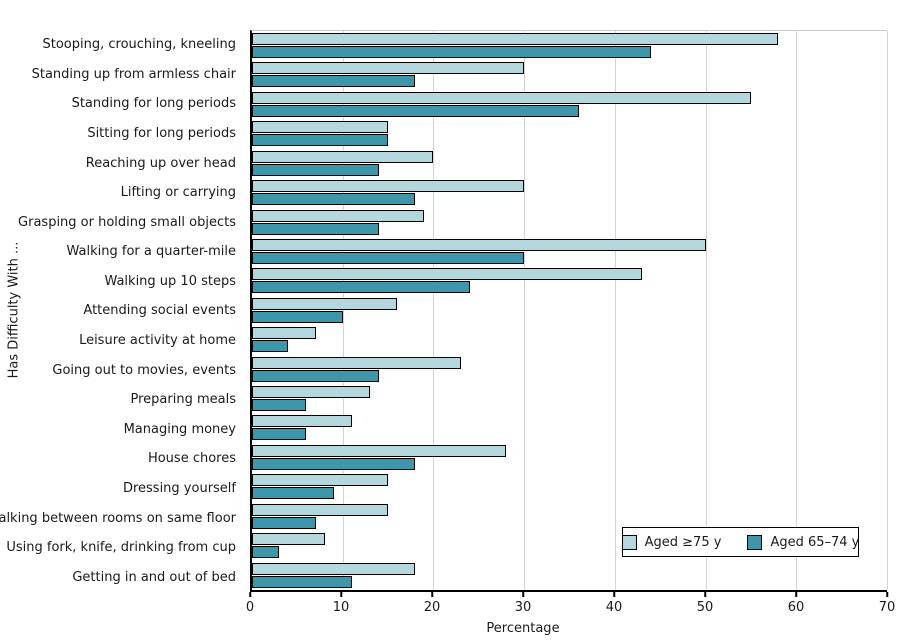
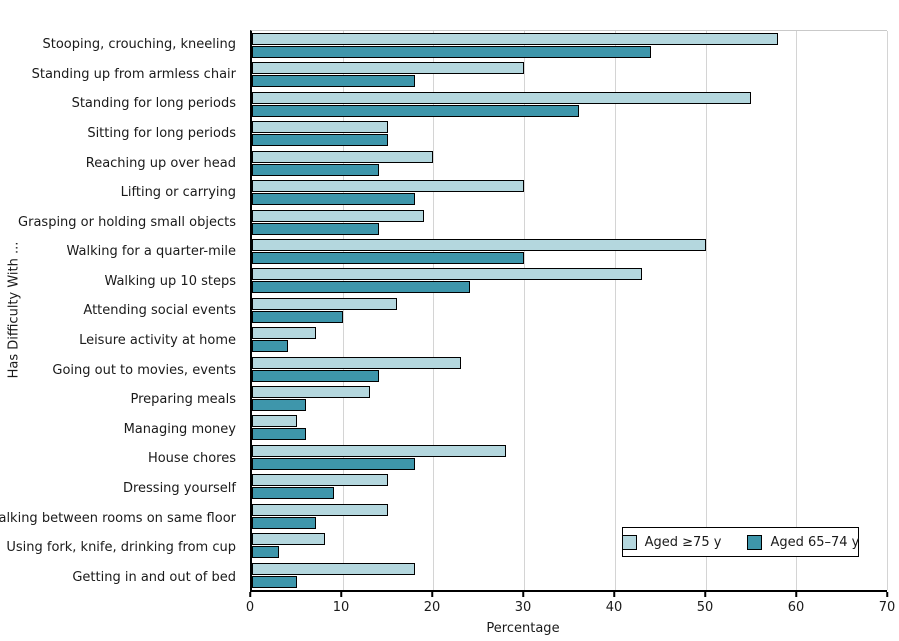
Aged ≥75 y/Managing money: 11 -> 5
Aged 65–74 y/Getting in and out of bed: 11 -> 5
